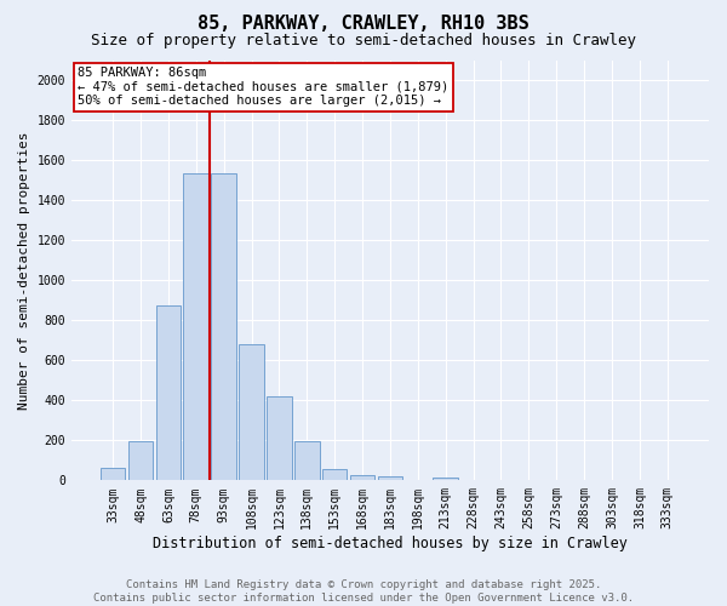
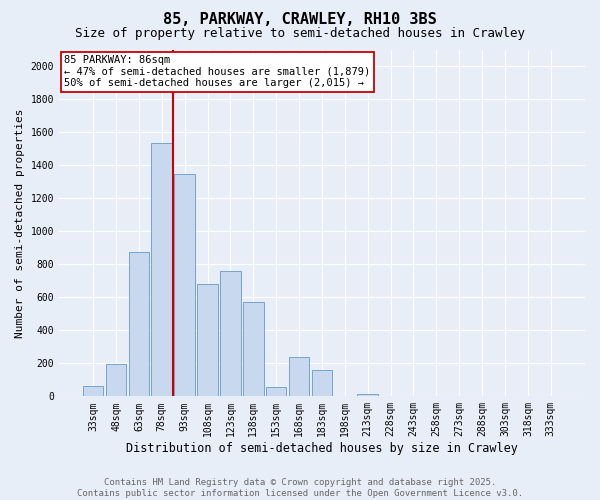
93sqm: 1540 -> 1350
123sqm: 420 -> 760
138sqm: 200 -> 570
168sqm: 20 -> 240
183sqm: 20 -> 160
